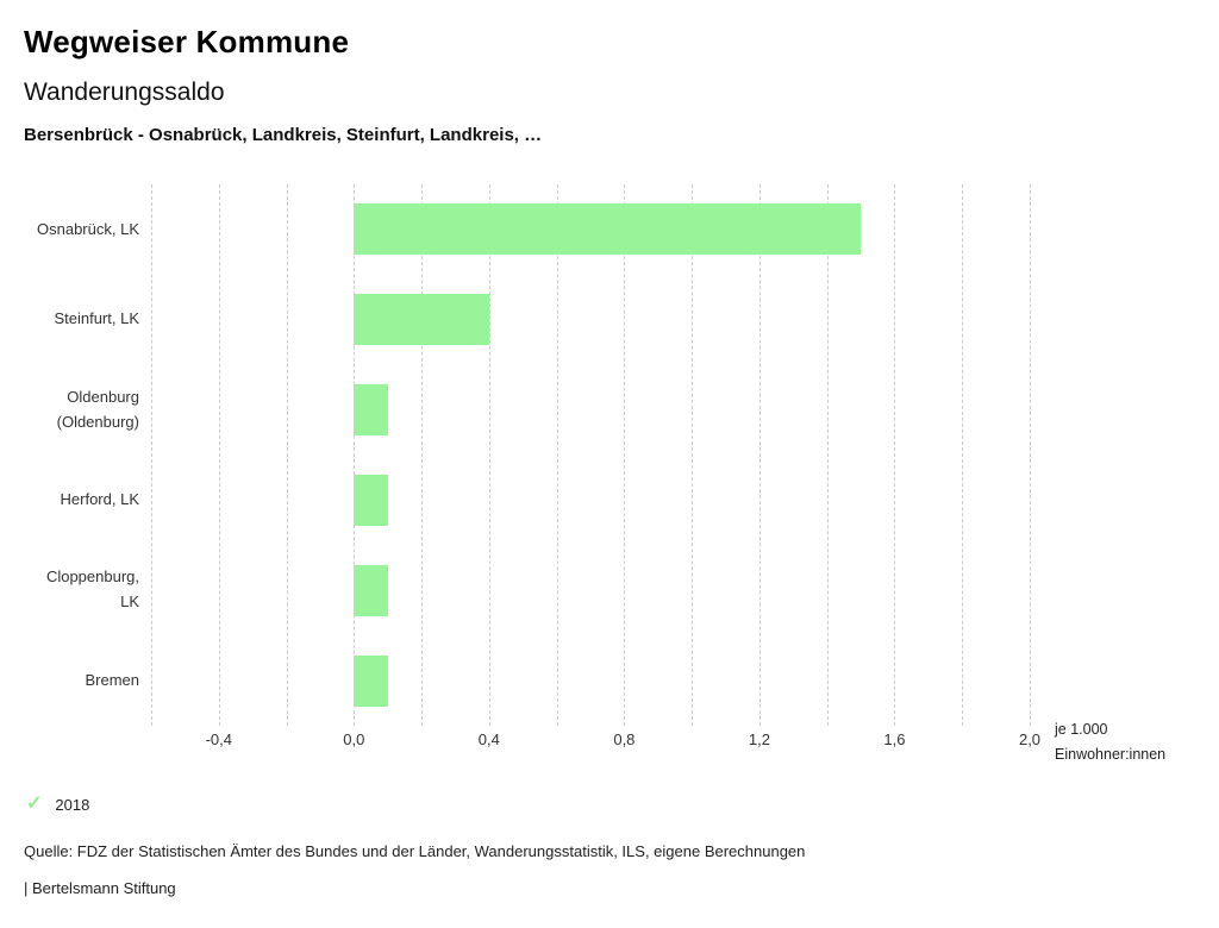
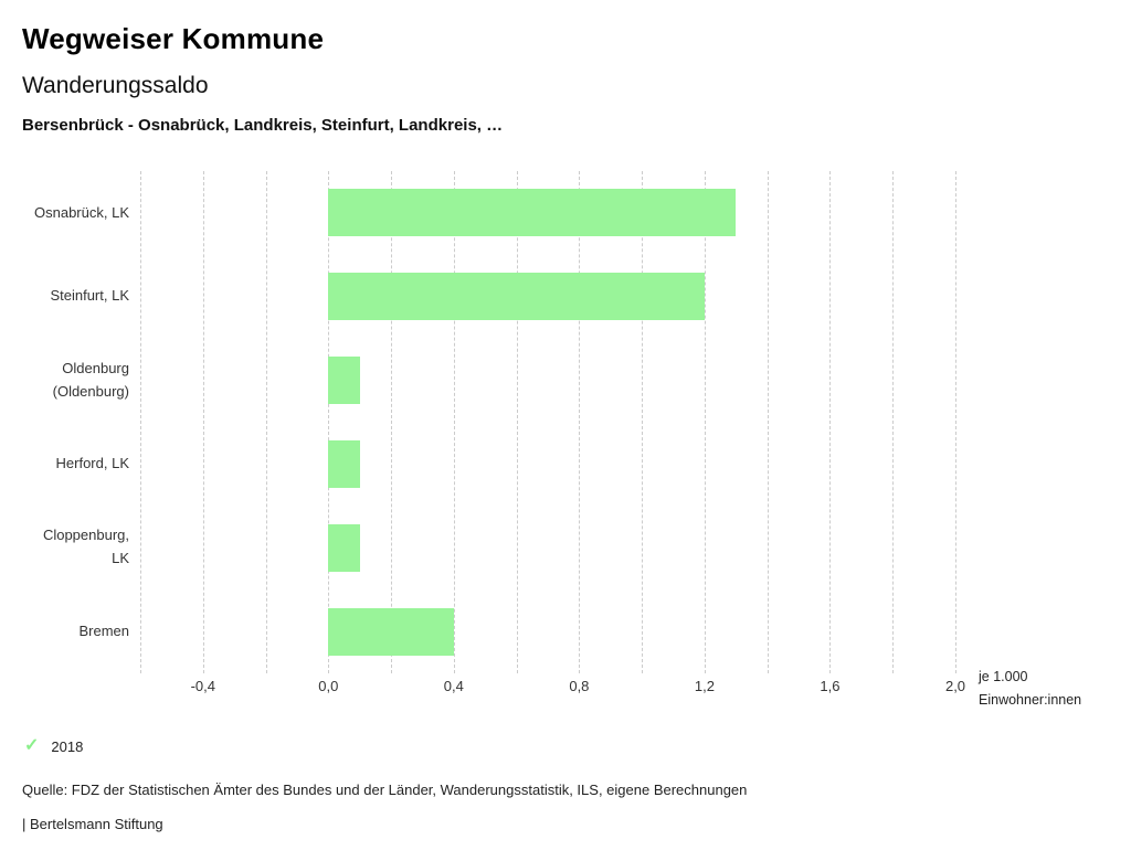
Osnabrück, LK: 1,5 -> 1,3
Steinfurt, LK: 0,4 -> 1,2
Bremen: 0,1 -> 0,4
